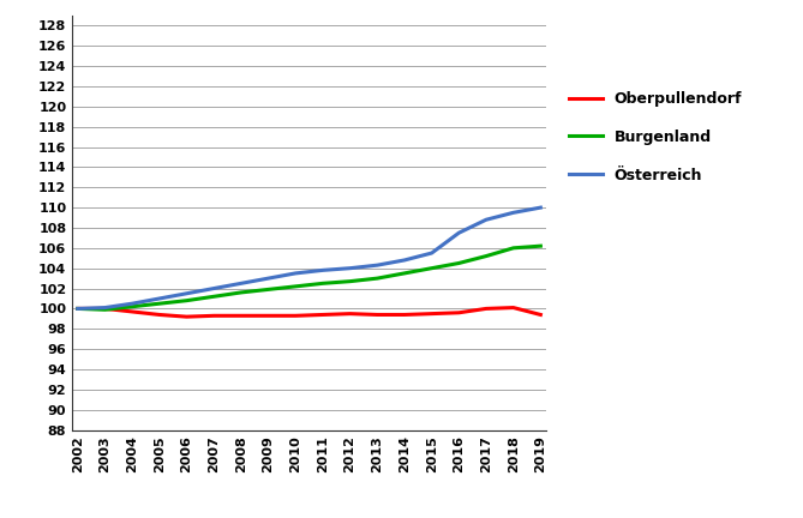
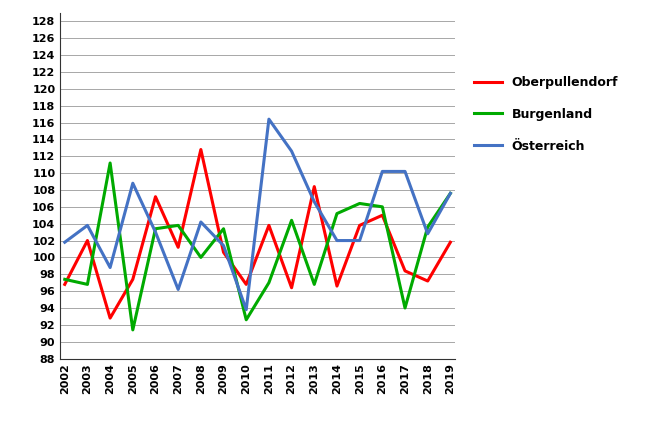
Oberpullendorf/2002: 100.0 -> 96.8
Burgenland/2002: 100.0 -> 97.4
Österreich/2002: 100.0 -> 101.8
Oberpullendorf/2003: 100.0 -> 102.0
Burgenland/2003: 99.9 -> 96.8
Österreich/2003: 100.1 -> 103.8
Oberpullendorf/2004: 99.7 -> 92.8
Burgenland/2004: 100.2 -> 111.2
Österreich/2004: 100.5 -> 98.8
Oberpullendorf/2005: 99.4 -> 97.4
Burgenland/2005: 100.5 -> 91.4
Österreich/2005: 101.0 -> 108.8
Oberpullendorf/2006: 99.2 -> 107.2
Burgenland/2006: 100.8 -> 103.4
Österreich/2006: 101.5 -> 103.0
Oberpullendorf/2007: 99.3 -> 101.2
Burgenland/2007: 101.2 -> 103.8
Österreich/2007: 102.0 -> 96.2
Oberpullendorf/2008: 99.3 -> 112.8
Burgenland/2008: 101.6 -> 100.0
Österreich/2008: 102.5 -> 104.2
Oberpullendorf/2009: 99.3 -> 100.6
Burgenland/2009: 101.9 -> 103.4
Österreich/2009: 103.0 -> 101.4
Oberpullendorf/2010: 99.3 -> 96.8
Burgenland/2010: 102.2 -> 92.6
Österreich/2010: 103.5 -> 93.8
Oberpullendorf/2011: 99.4 -> 103.8
Burgenland/2011: 102.5 -> 97.0
Österreich/2011: 103.8 -> 116.4
Oberpullendorf/2012: 99.5 -> 96.4
Burgenland/2012: 102.7 -> 104.4
Österreich/2012: 104.0 -> 112.6
Oberpullendorf/2013: 99.4 -> 108.4
Burgenland/2013: 103.0 -> 96.8
Österreich/2013: 104.3 -> 106.6
Oberpullendorf/2014: 99.4 -> 96.6
Burgenland/2014: 103.5 -> 105.2
Österreich/2014: 104.8 -> 102.0
Oberpullendorf/2015: 99.5 -> 103.8
Burgenland/2015: 104.0 -> 106.4
Österreich/2015: 105.5 -> 102.0
Oberpullendorf/2016: 99.6 -> 105.0
Burgenland/2016: 104.5 -> 106.0
Österreich/2016: 107.5 -> 110.2
Oberpullendorf/2017: 100.0 -> 98.4
Burgenland/2017: 105.2 -> 94.0
Österreich/2017: 108.8 -> 110.2
Oberpullendorf/2018: 100.1 -> 97.2
Burgenland/2018: 106.0 -> 103.6
Österreich/2018: 109.5 -> 102.8
Oberpullendorf/2019: 99.4 -> 101.8
Burgenland/2019: 106.2 -> 107.6
Österreich/2019: 110.0 -> 107.6
